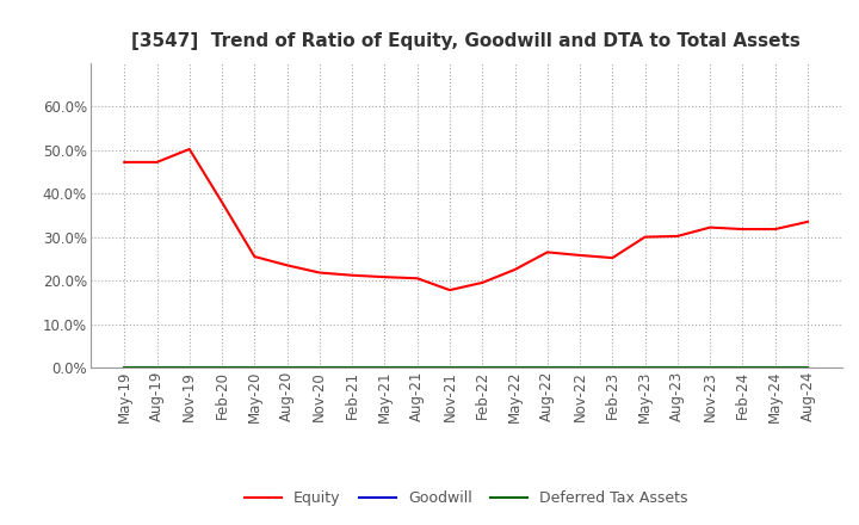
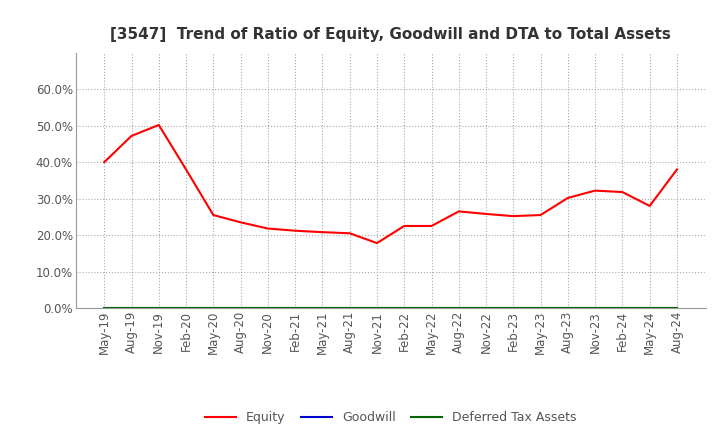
Equity/May-19: 47.2% -> 40.0%
Equity/Feb-22: 19.5% -> 22.5%
Equity/May-23: 30.0% -> 25.5%
Equity/May-24: 31.8% -> 28.0%
Equity/Aug-24: 33.5% -> 38.0%
